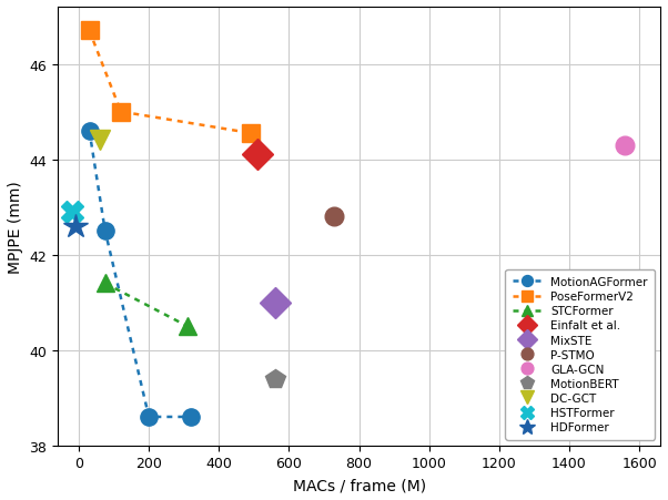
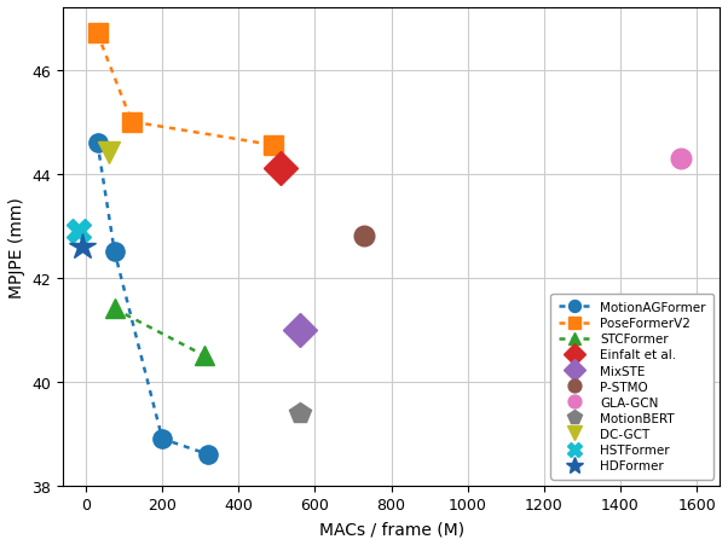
MotionAGFormer/200: 38.6 -> 38.9
